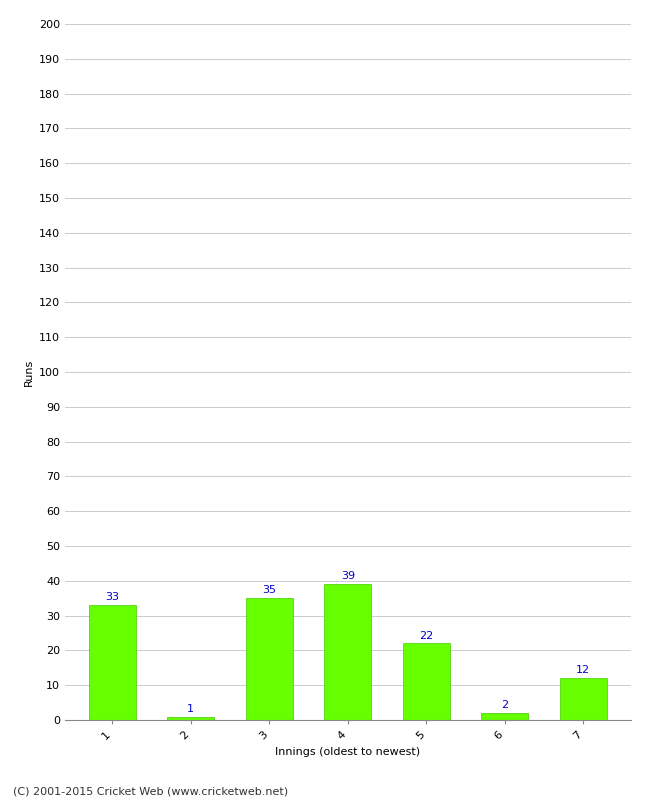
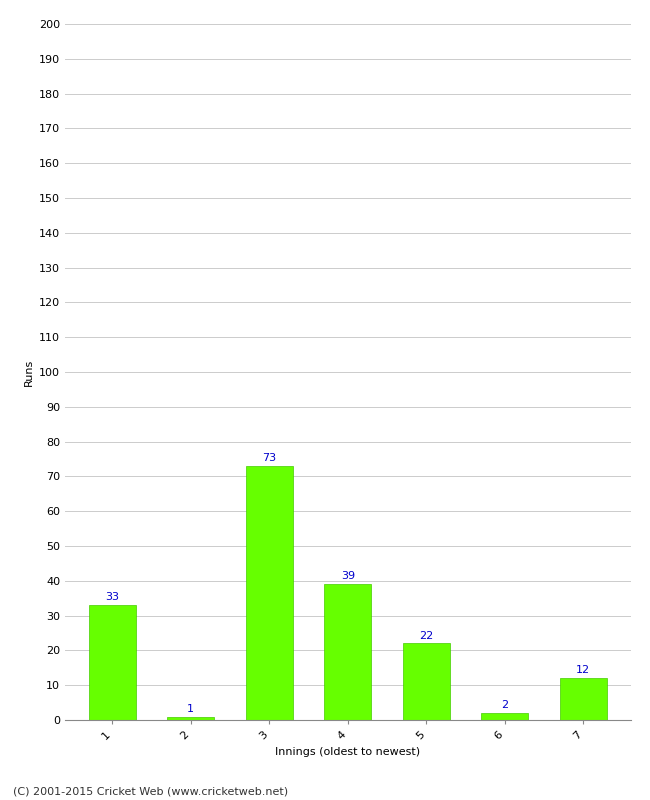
3: 35 -> 73
